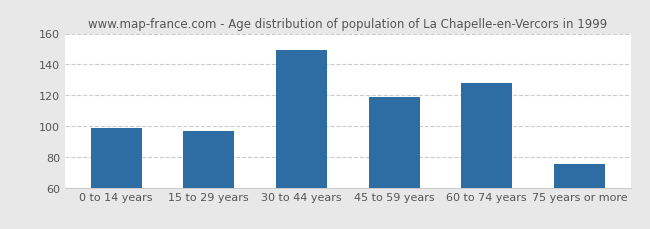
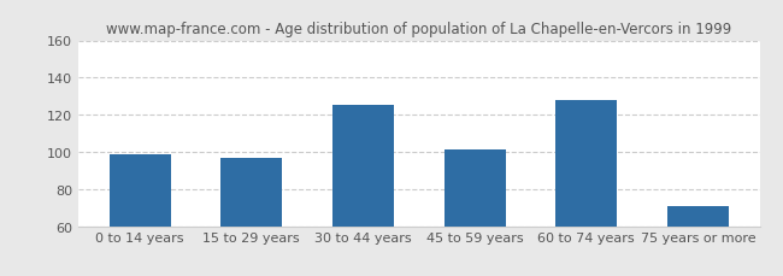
30 to 44 years: 149 -> 125
45 to 59 years: 119 -> 101
75 years or more: 75 -> 71
